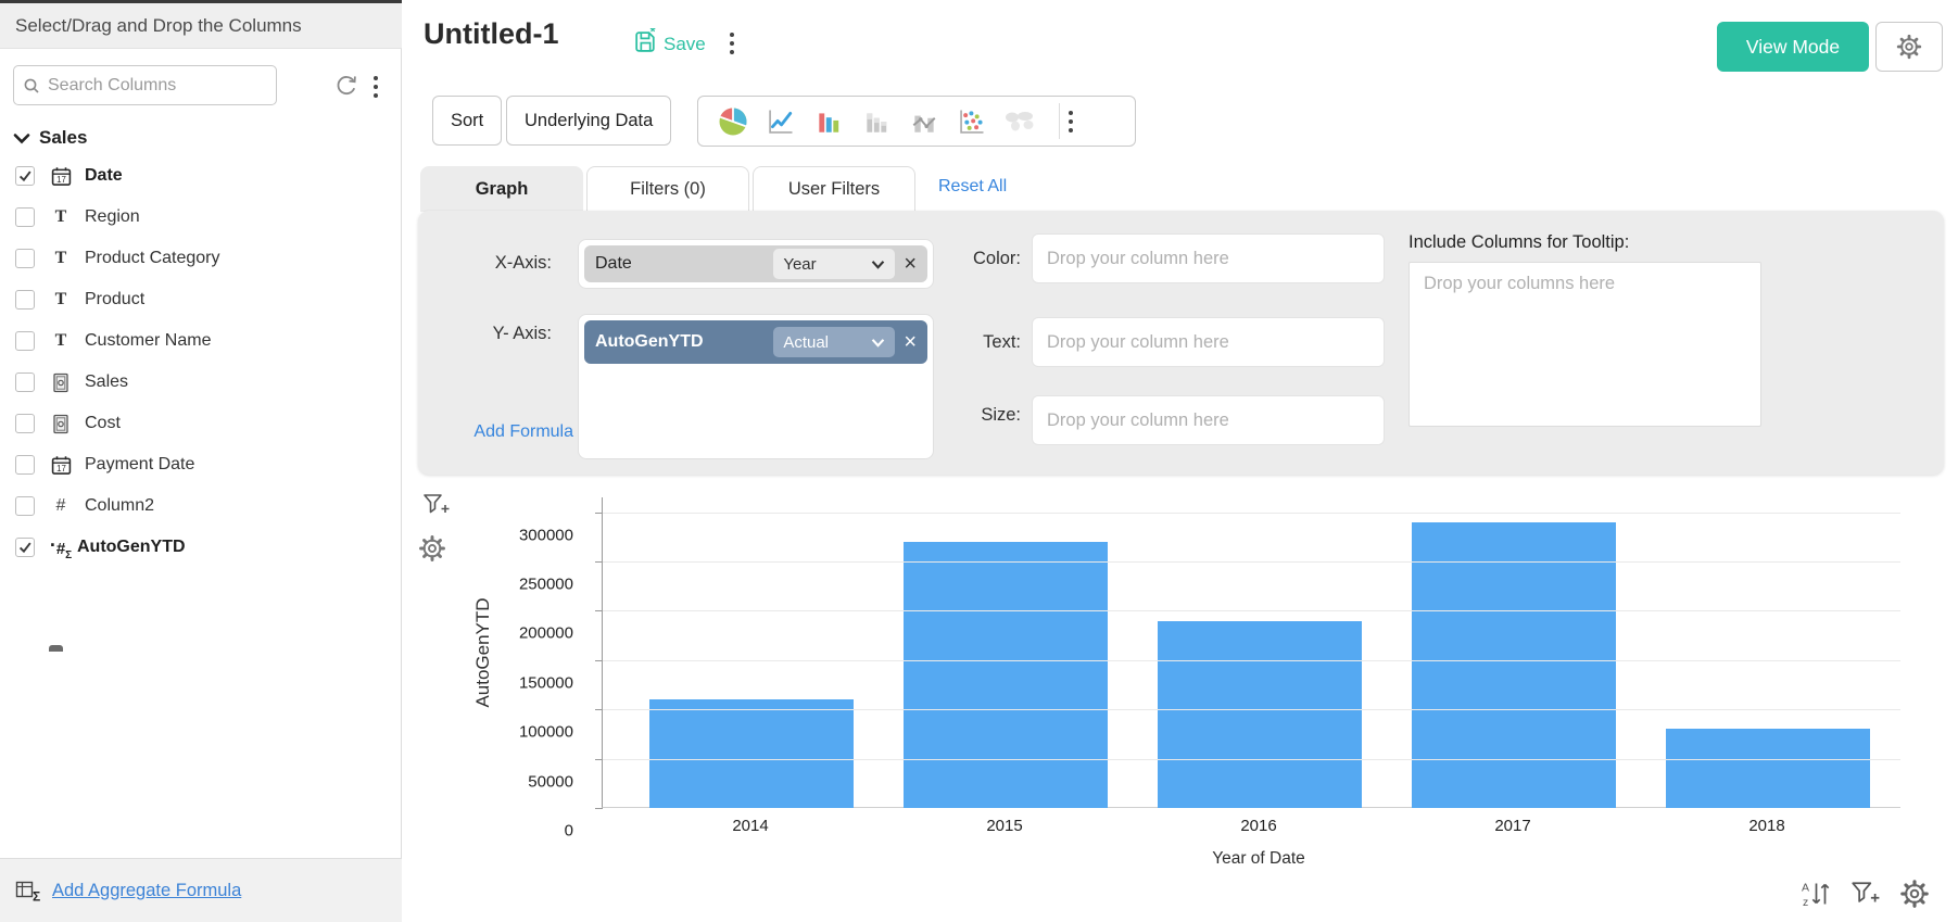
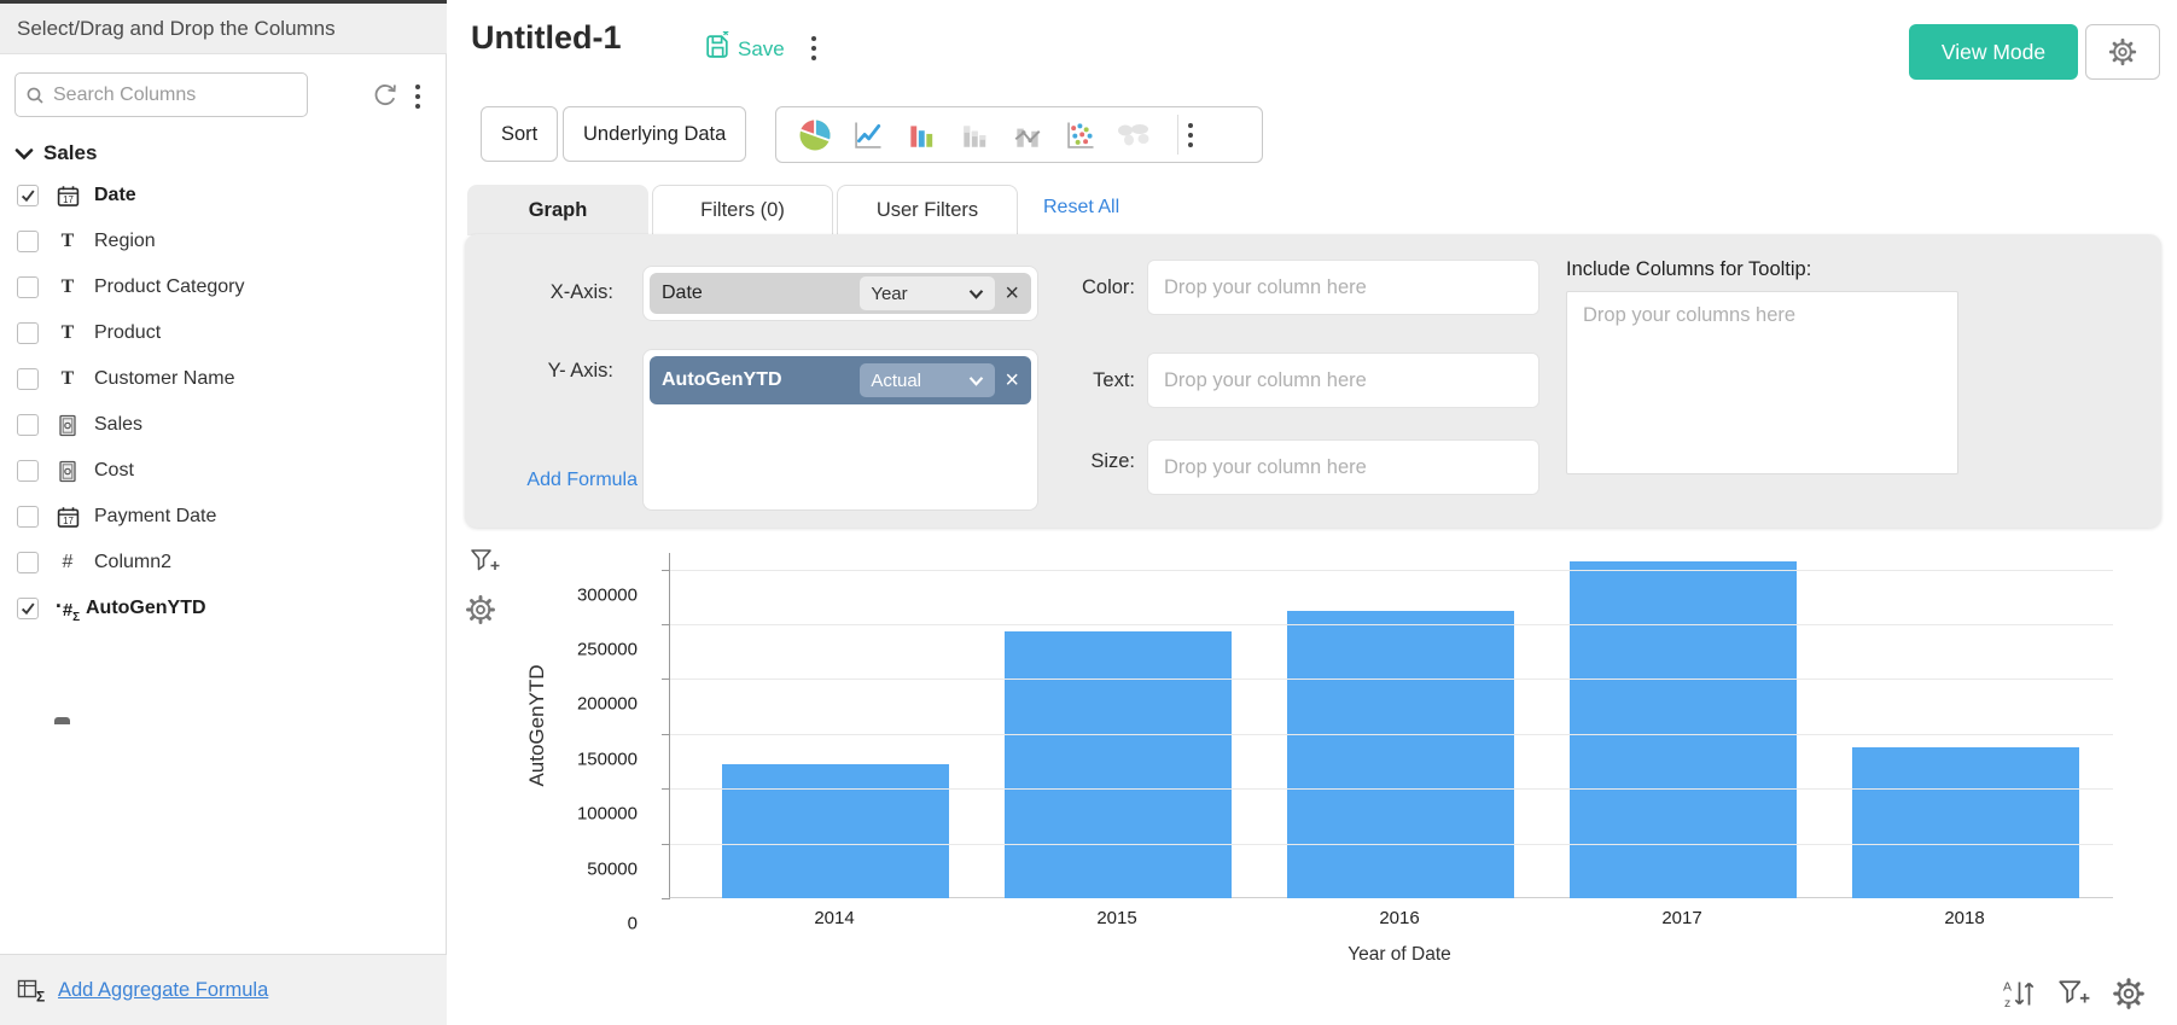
2014: 110000 -> 120000
2015: 270000 -> 240000
2016: 190000 -> 260000
2017: 290000 -> 310000
2018: 80000 -> 140000
